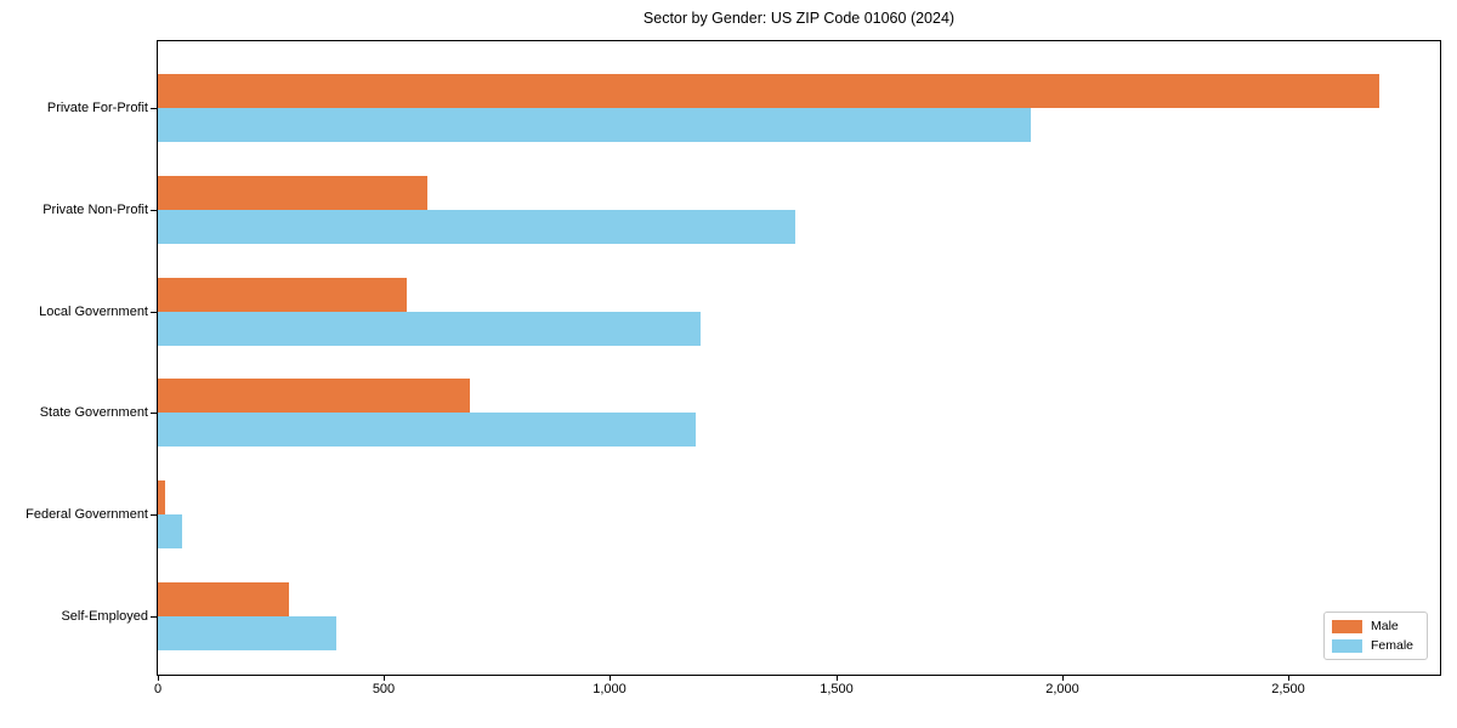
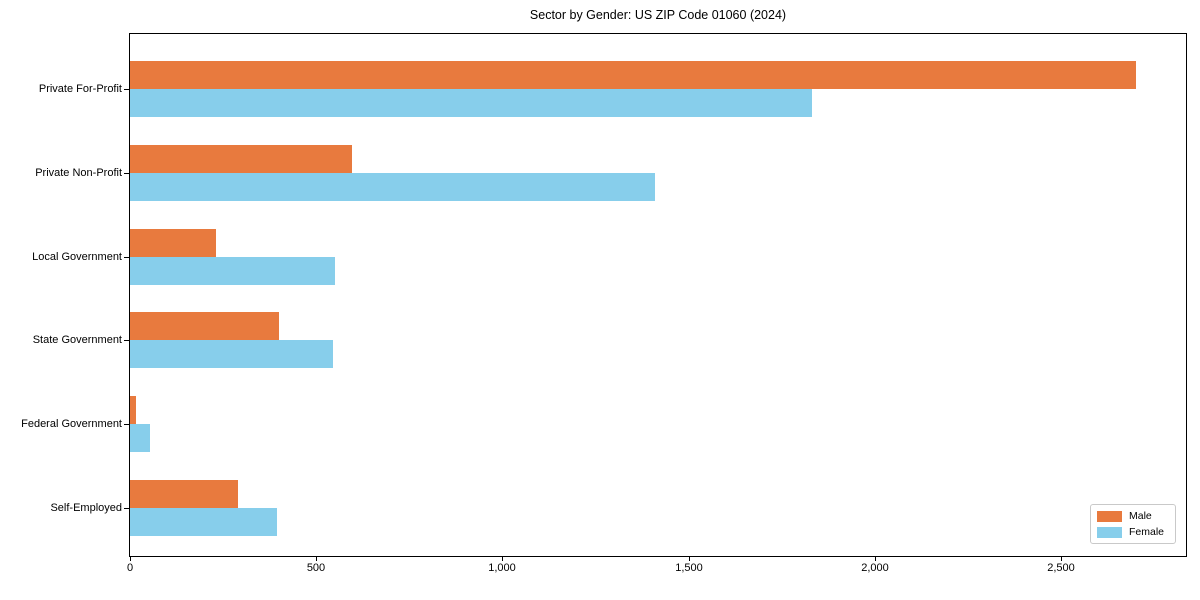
Female/Private For-Profit: 1930 -> 1830
Male/Local Government: 550 -> 230
Female/Local Government: 1200 -> 550
Male/State Government: 690 -> 400
Female/State Government: 1190 -> 540
